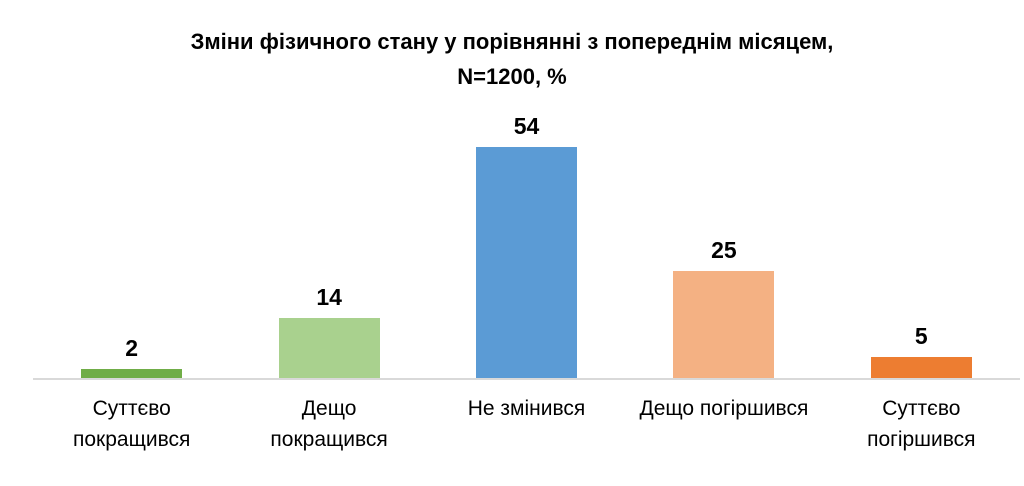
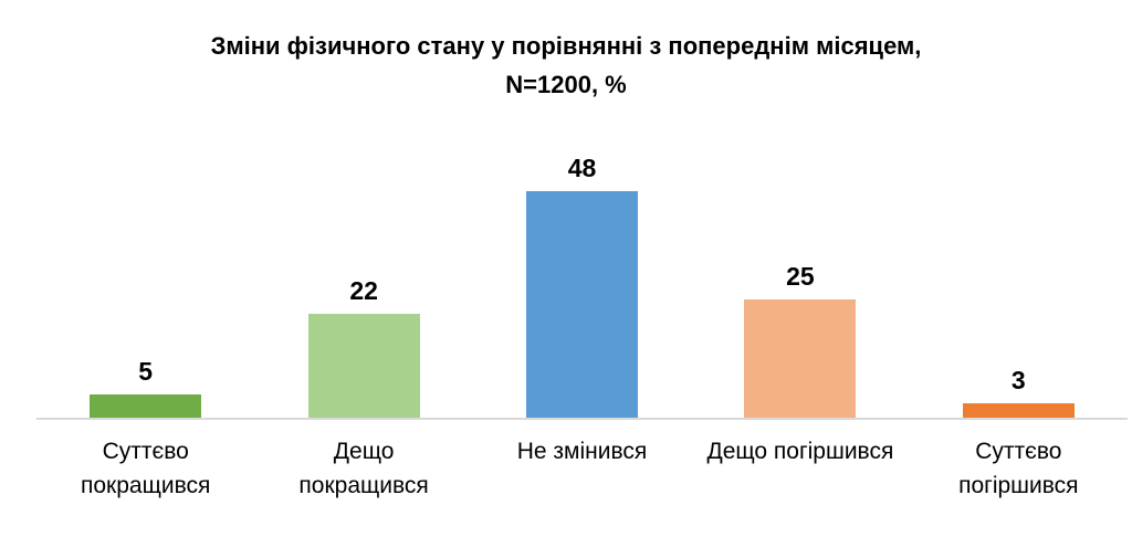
Суттєво покращився: 2 -> 5
Дещо покращився: 14 -> 22
Не змінився: 54 -> 48
Суттєво погіршився: 5 -> 3
